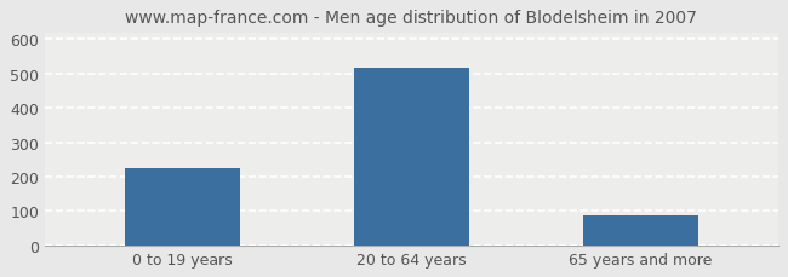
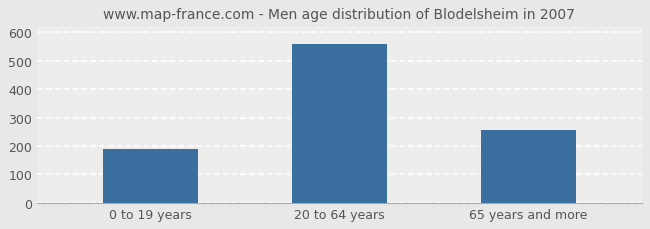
0 to 19 years: 225 -> 190
20 to 64 years: 515 -> 560
65 years and more: 88 -> 255
